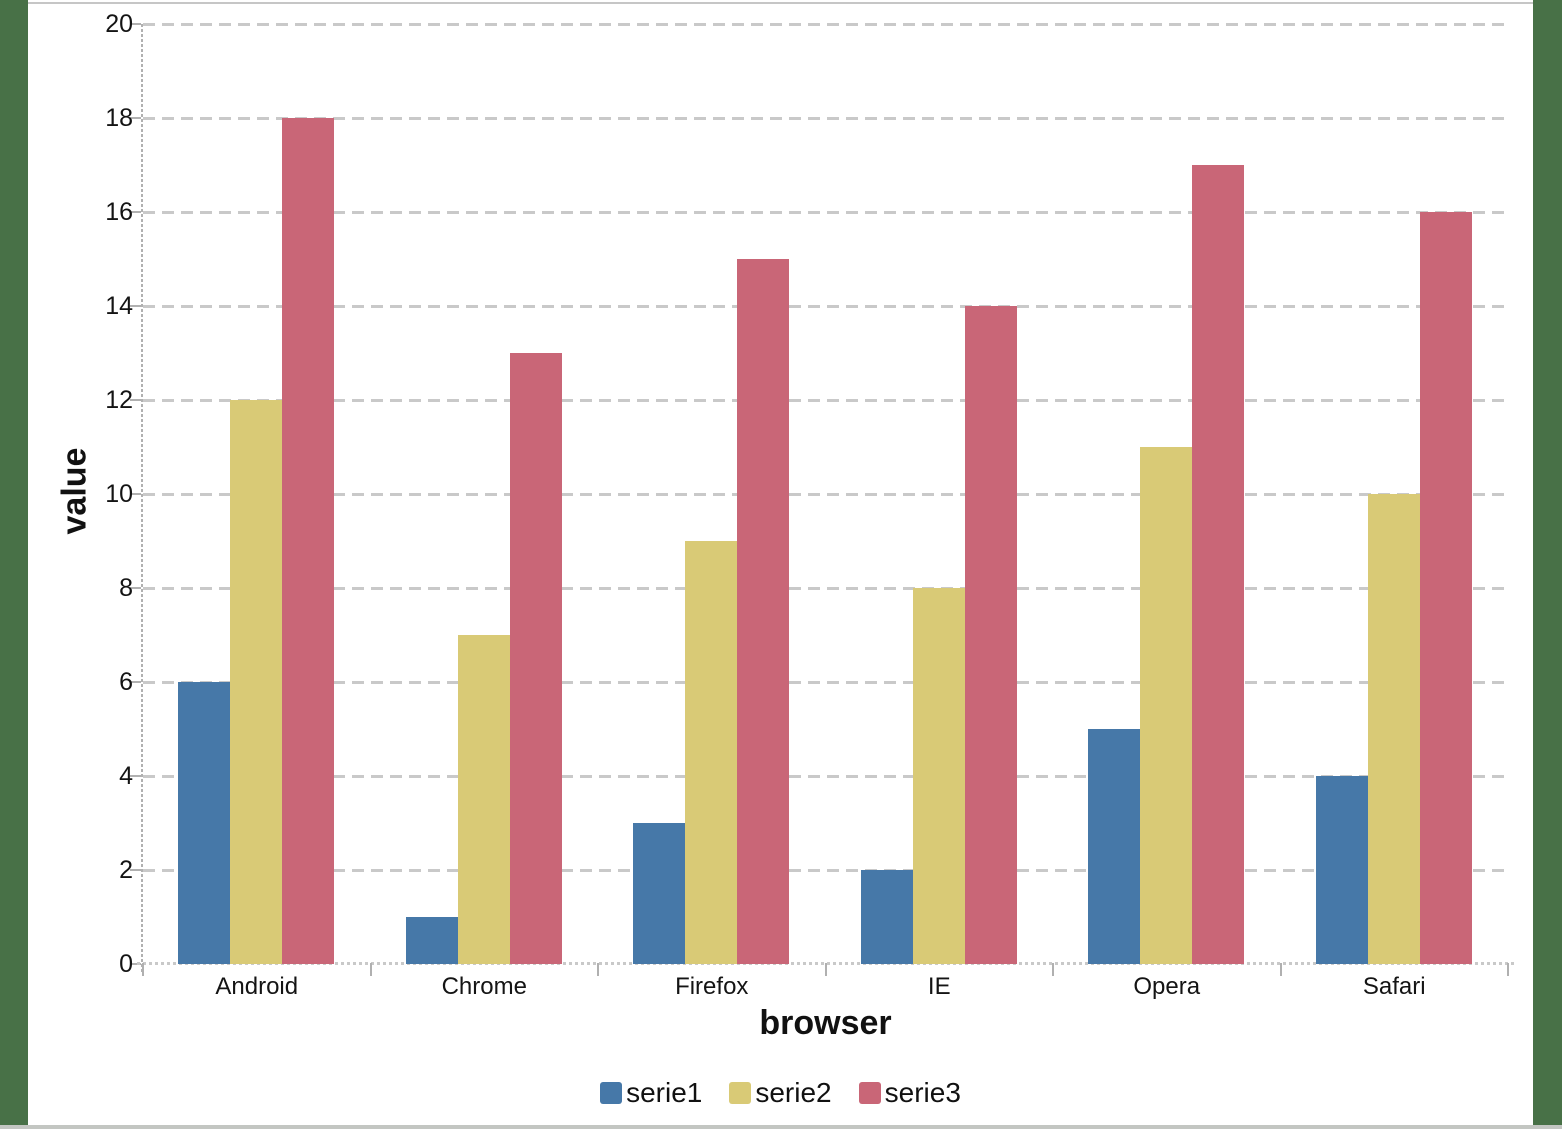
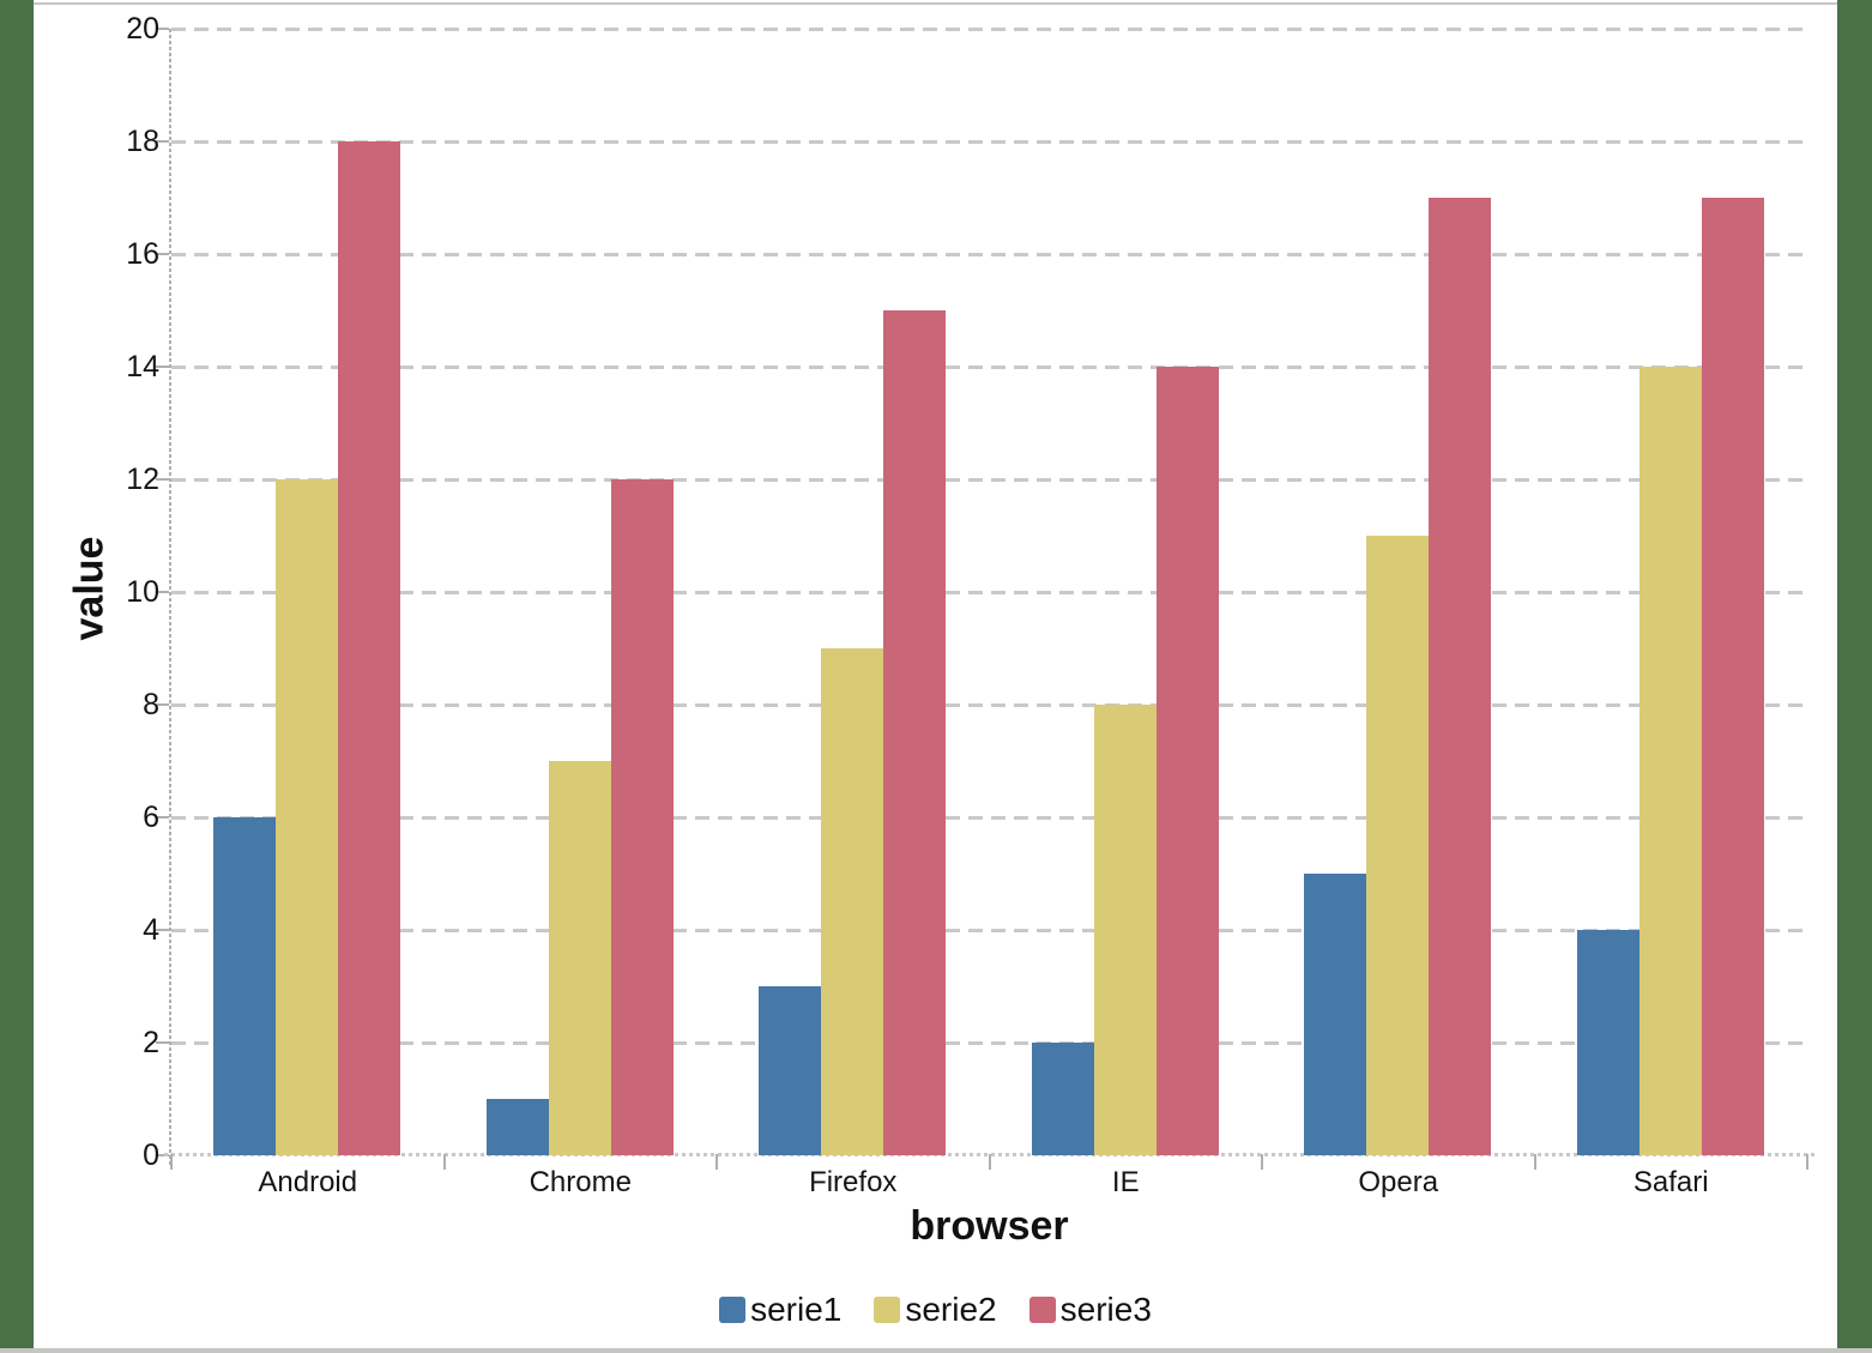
serie3/Chrome: 13 -> 12
serie2/Safari: 10 -> 14
serie3/Safari: 16 -> 17
